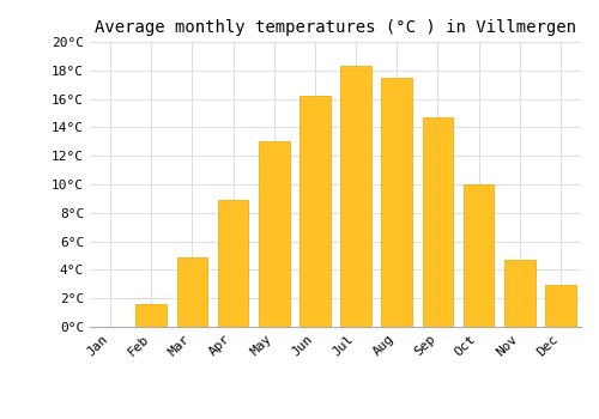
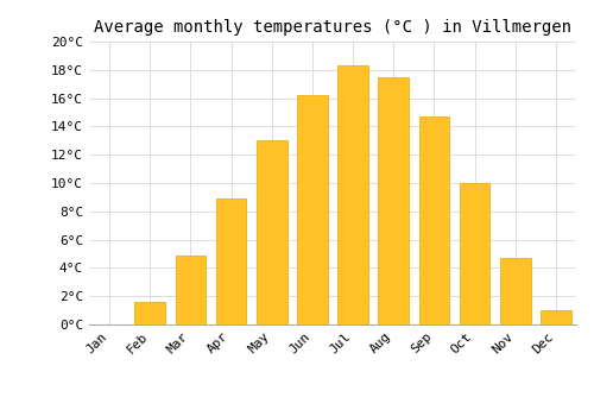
Dec: 2.9°C -> 1.0°C
